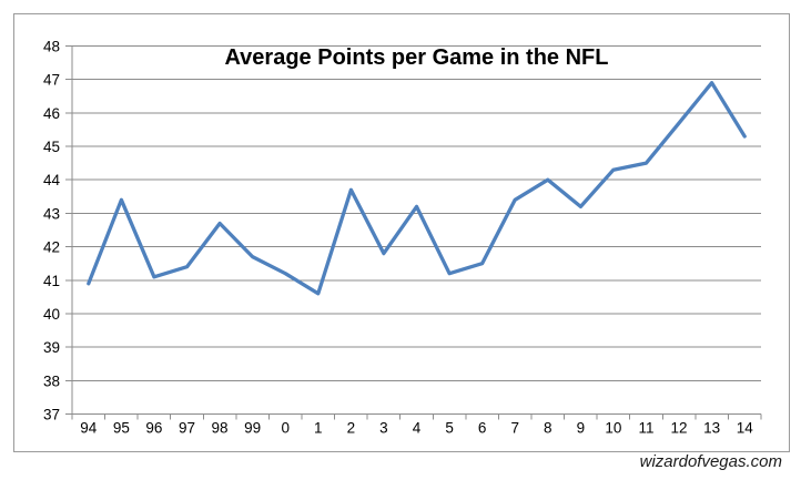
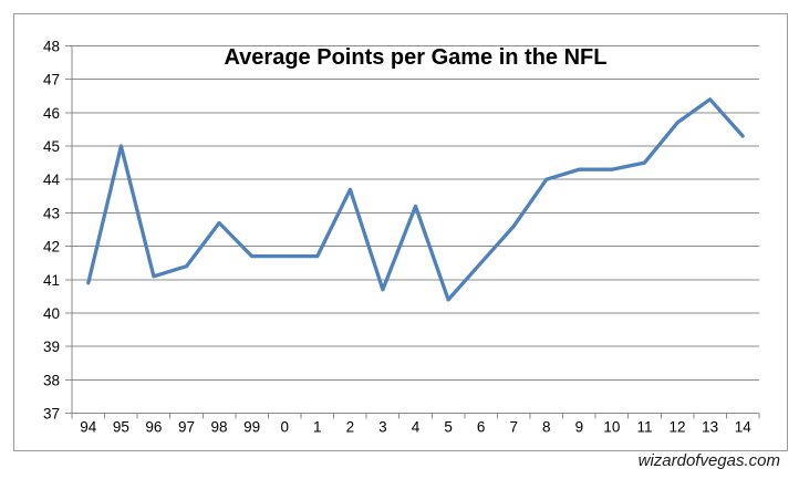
95: 43.4 -> 45.0
0: 41.2 -> 41.7
1: 40.6 -> 41.7
3: 41.8 -> 40.7
5: 41.2 -> 40.4
7: 43.4 -> 42.6
9: 43.2 -> 44.3
13: 46.9 -> 46.4
